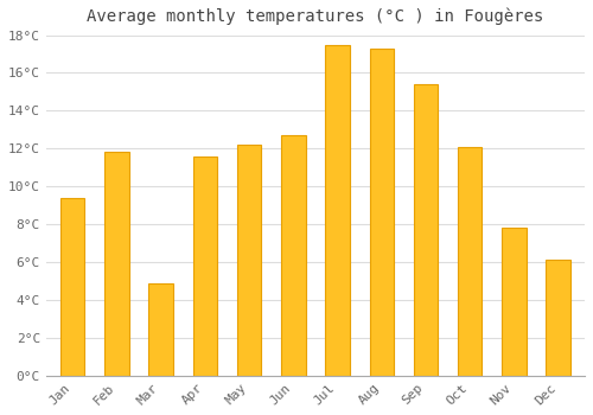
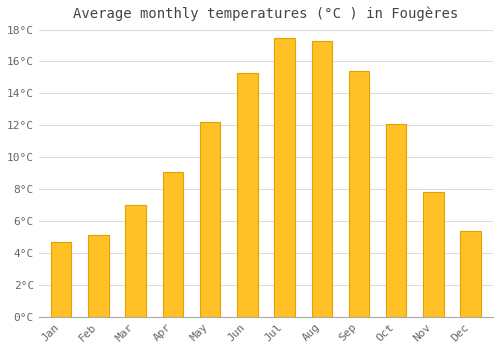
Jan: 9.4°C -> 4.7°C
Feb: 11.8°C -> 5.1°C
Mar: 4.9°C -> 7.0°C
Apr: 11.6°C -> 9.1°C
Jun: 12.7°C -> 15.3°C
Dec: 6.1°C -> 5.4°C
